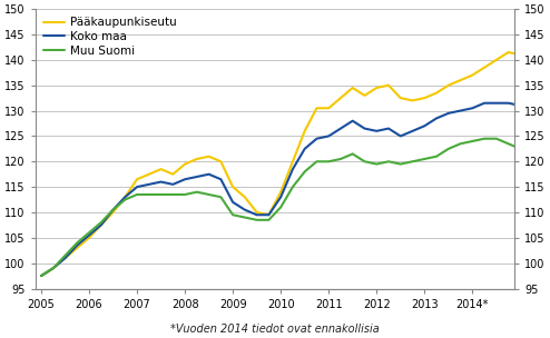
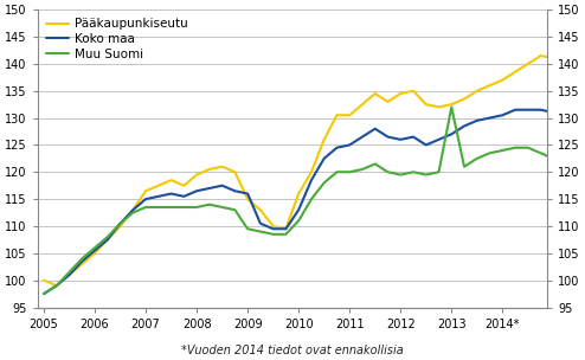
Pääkaupunkiseutu/2005: 97.5 -> 100.0
Koko maa/2009: 112.0 -> 116.0
Pääkaupunkiseutu/2010: 114.0 -> 116.0
Muu Suomi/2013: 120.5 -> 132.0
